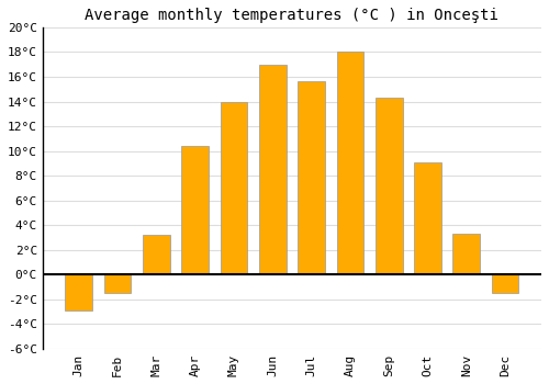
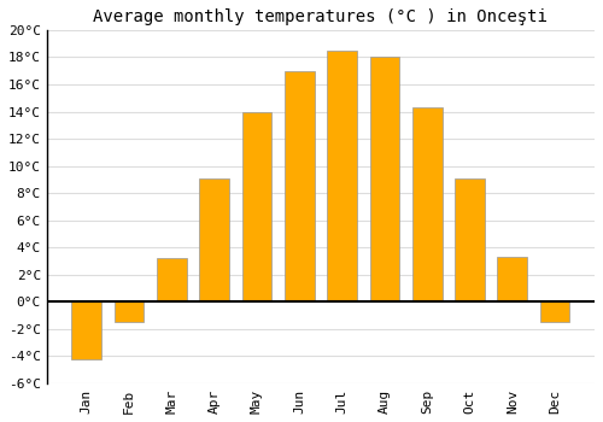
Jan: -2.9°C -> -4.2°C
Apr: 10.4°C -> 9.1°C
Jul: 15.6°C -> 18.5°C
